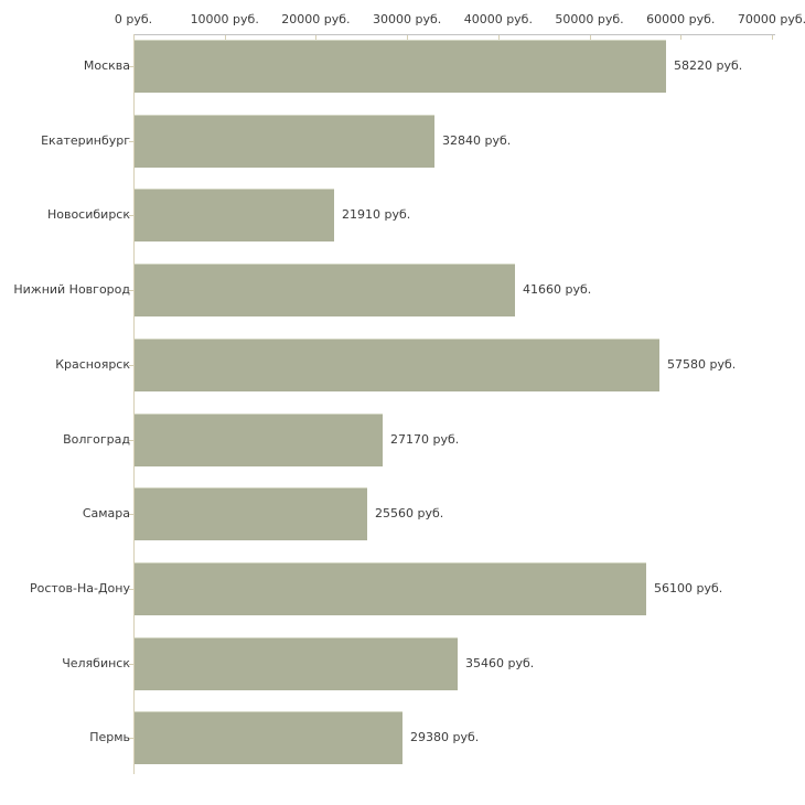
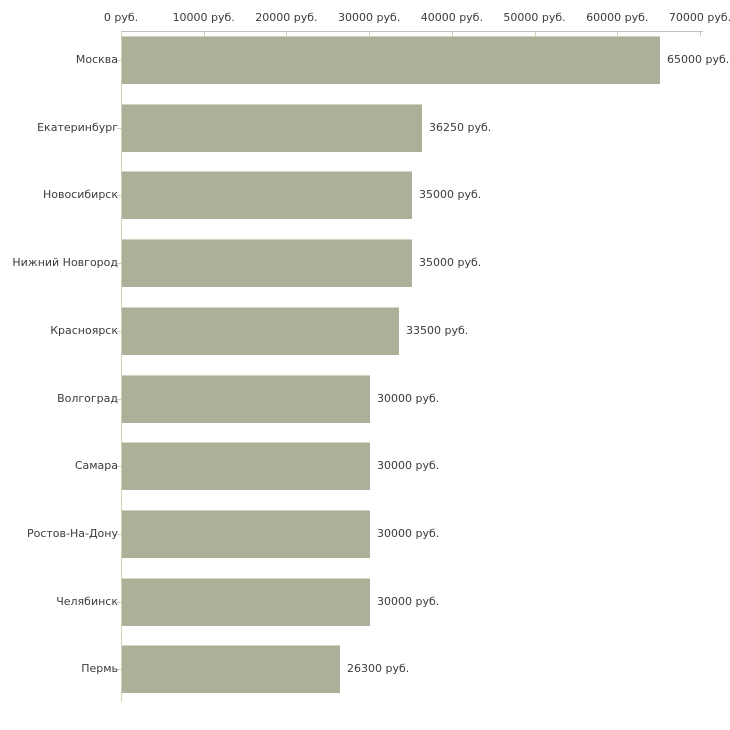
Москва: 58220 -> 65000
Екатеринбург: 32840 -> 36250
Новосибирск: 21910 -> 35000
Нижний Новгород: 41660 -> 35000
Красноярск: 57580 -> 33500
Волгоград: 27170 -> 30000
Самара: 25560 -> 30000
Ростов-На-Дону: 56100 -> 30000
Челябинск: 35460 -> 30000
Пермь: 29380 -> 26300
